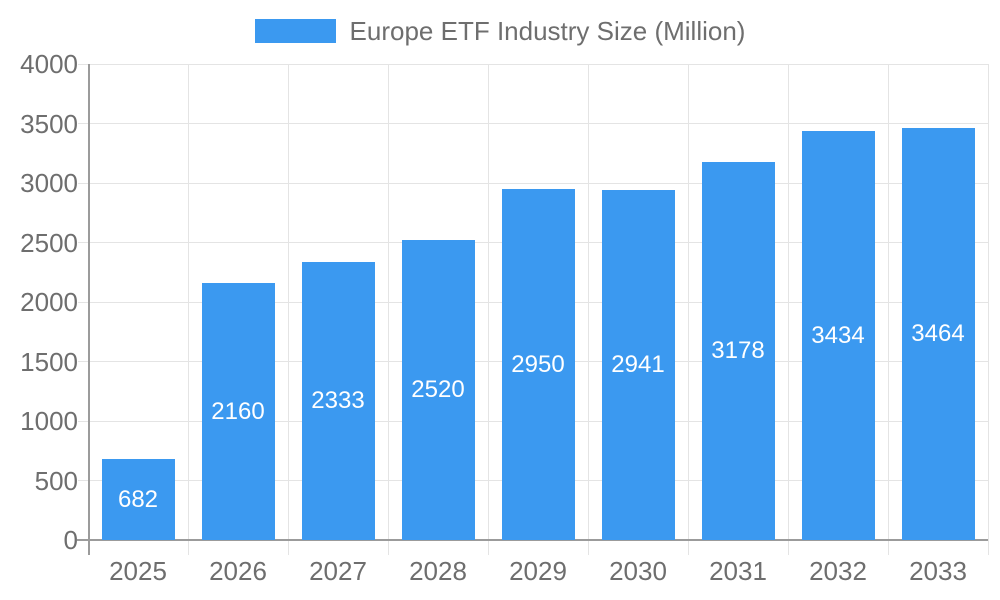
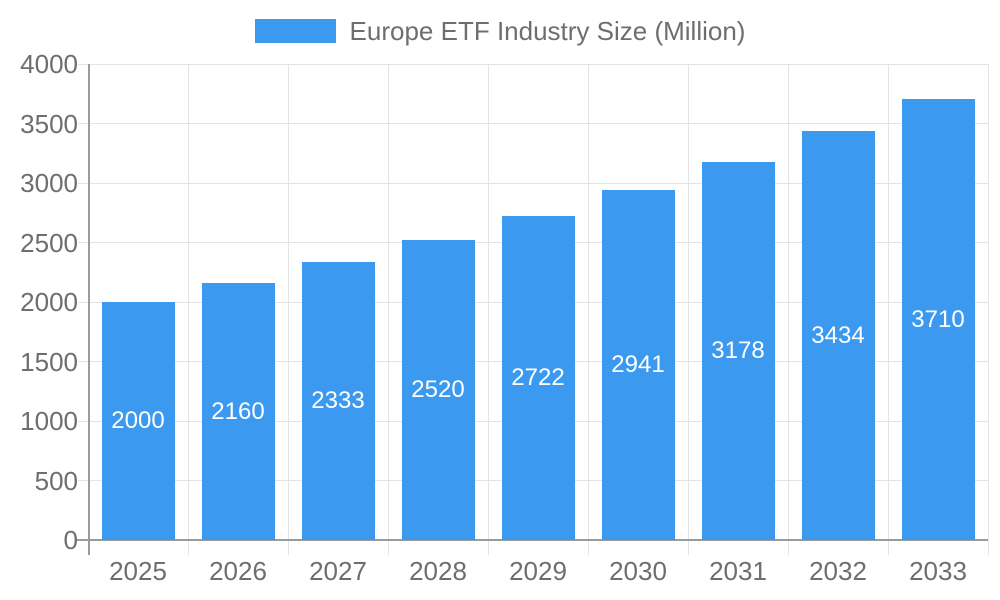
2025: 682 -> 2000
2029: 2950 -> 2722
2033: 3464 -> 3710
